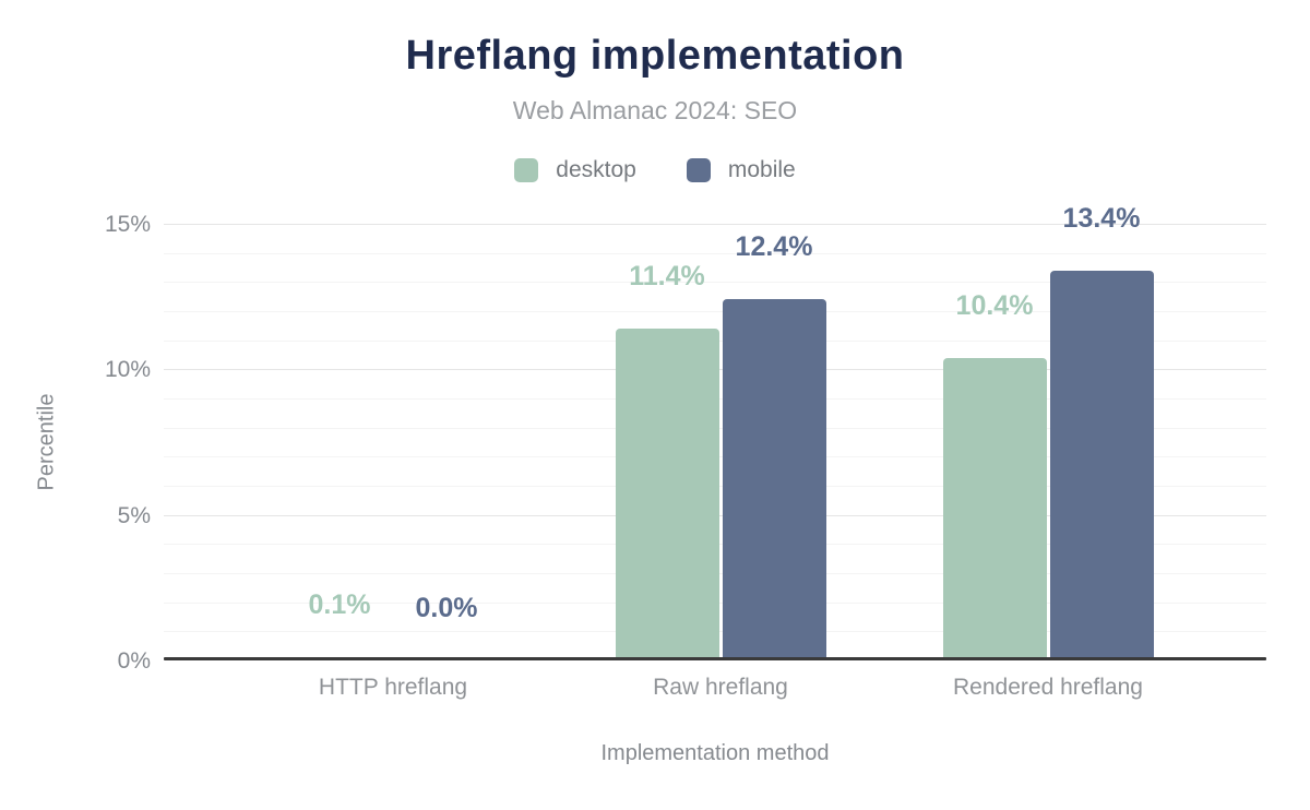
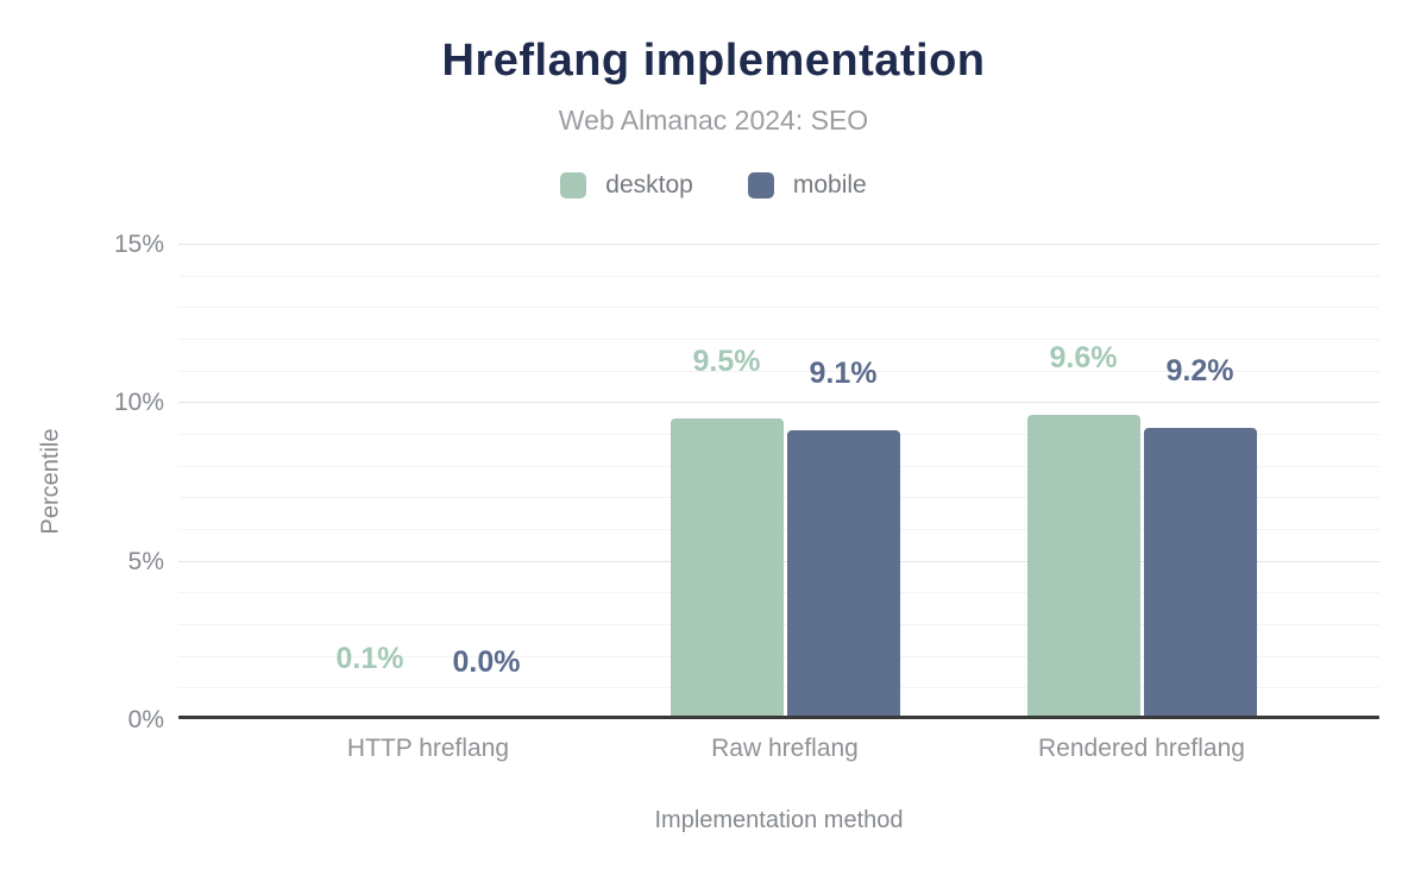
desktop/Raw hreflang: 11.4% -> 9.5%
mobile/Raw hreflang: 12.4% -> 9.1%
desktop/Rendered hreflang: 10.4% -> 9.6%
mobile/Rendered hreflang: 13.4% -> 9.2%
